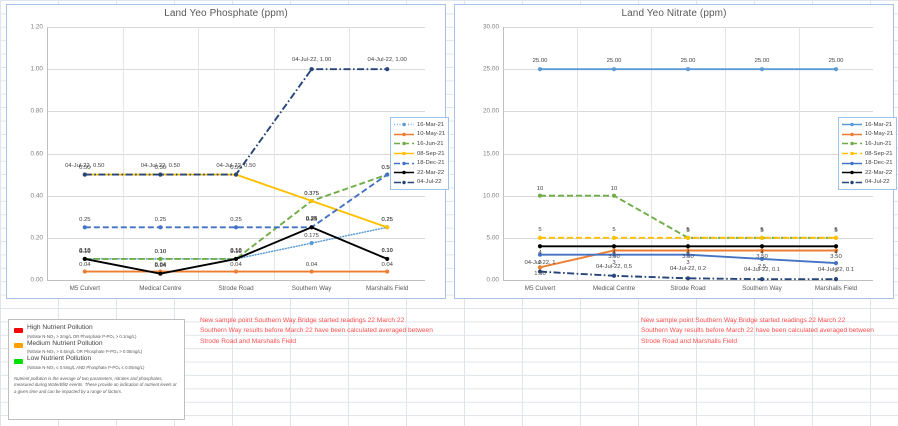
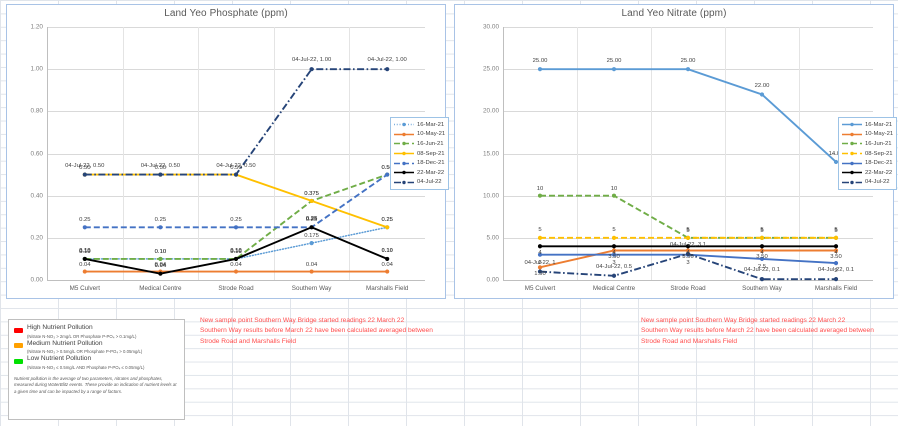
Land Yeo Nitrate (ppm)/04-Jul-22/Strode Road: 0.2 -> 3.1
Land Yeo Nitrate (ppm)/16-Mar-21/Southern Way: 25.00 -> 22.00
Land Yeo Nitrate (ppm)/16-Mar-21/Marshalls Field: 25.00 -> 14.00
